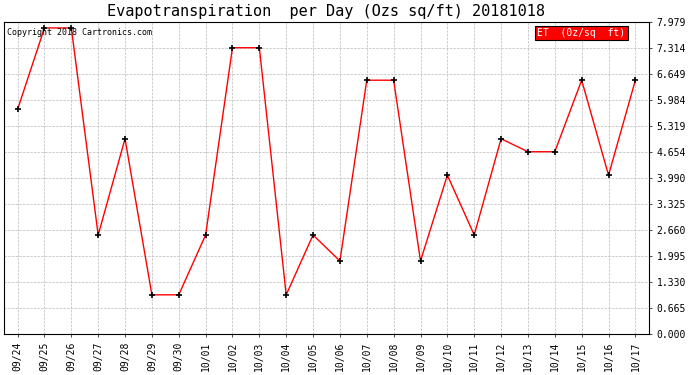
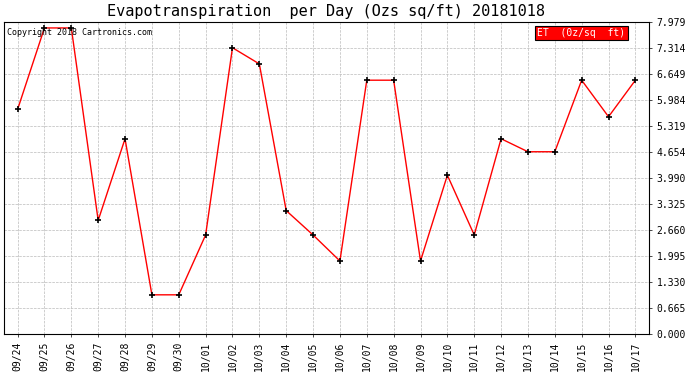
09/27: 2.53 -> 2.90
10/03: 7.31 -> 6.90
10/04: 1.00 -> 3.15
10/16: 4.05 -> 5.55
